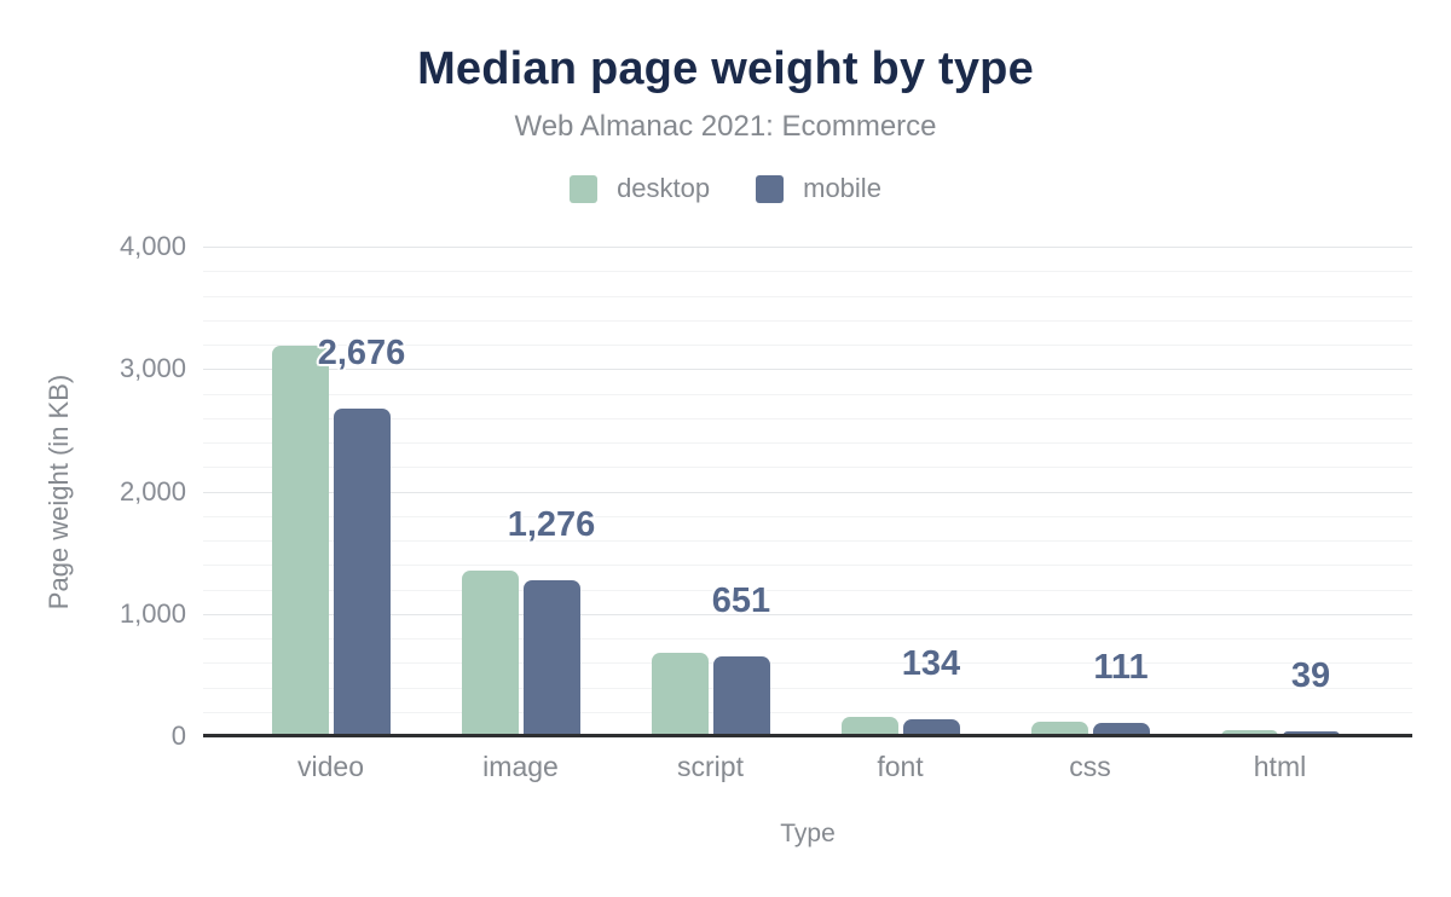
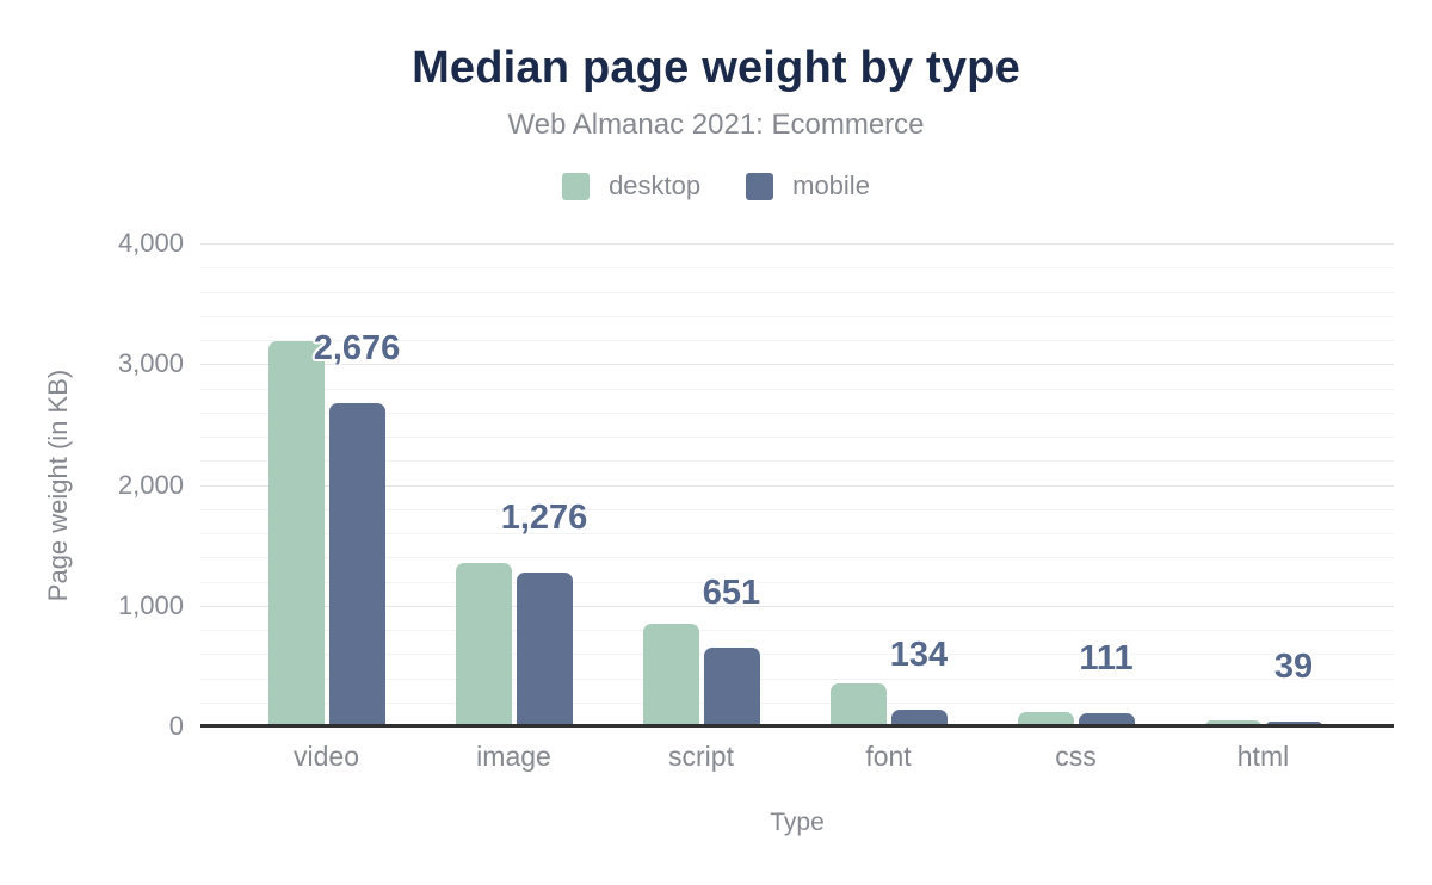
desktop/script: 680 -> 850
desktop/font: 160 -> 360
